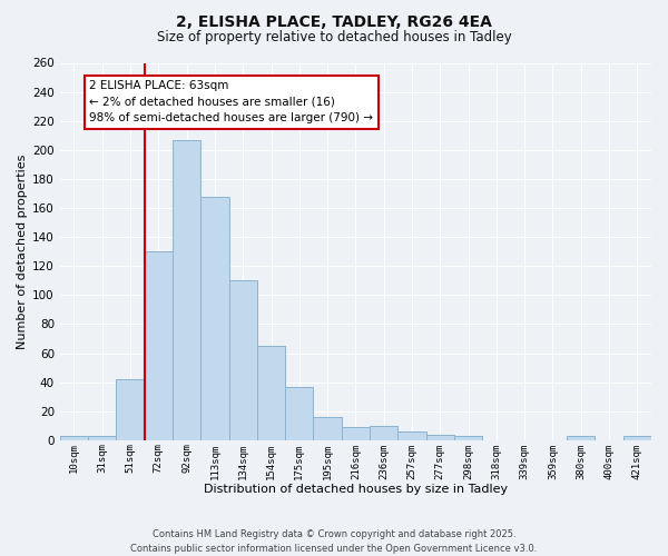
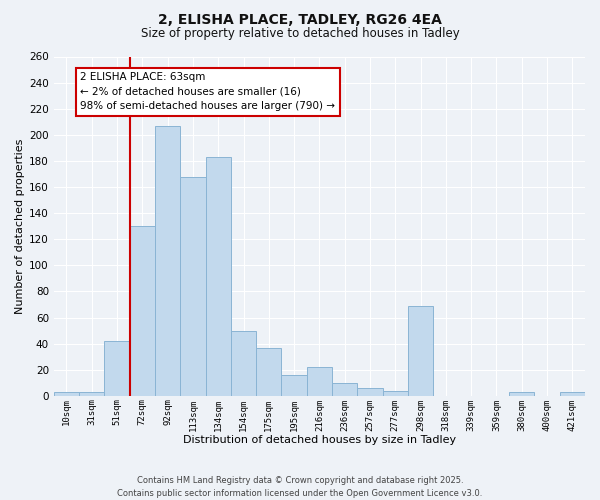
134sqm: 110 -> 183
154sqm: 65 -> 50
216sqm: 9 -> 22
298sqm: 3 -> 69
